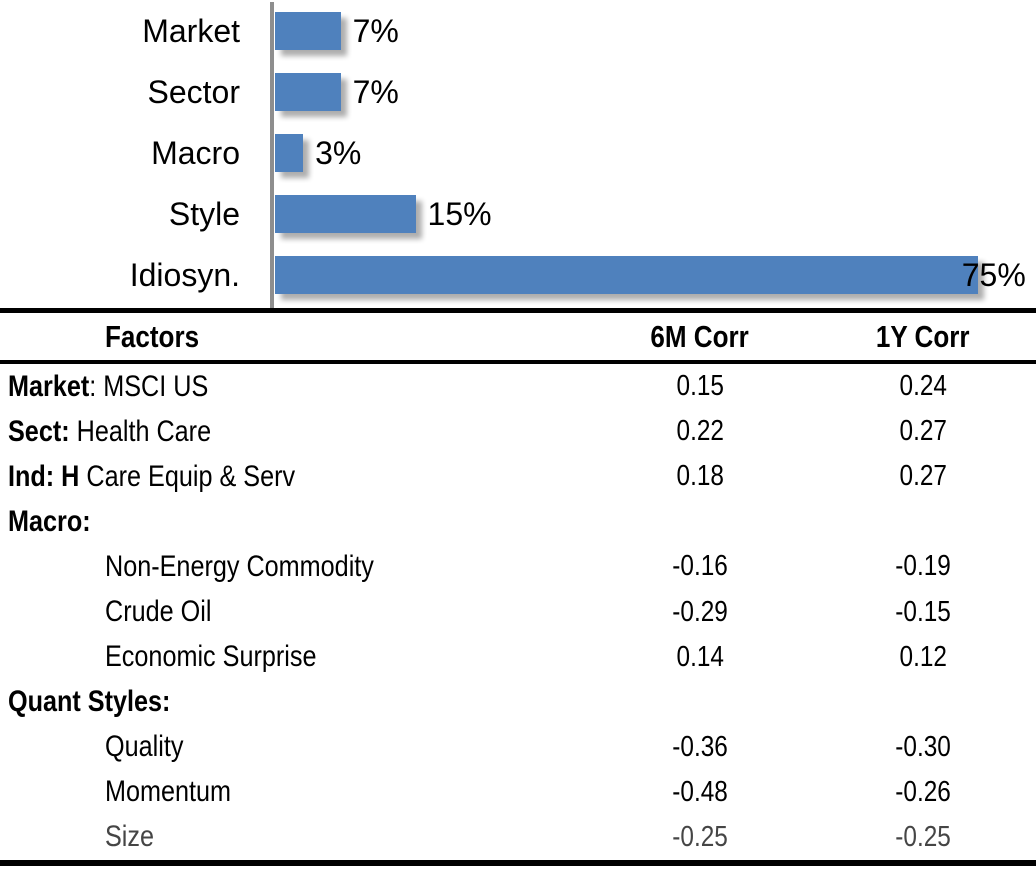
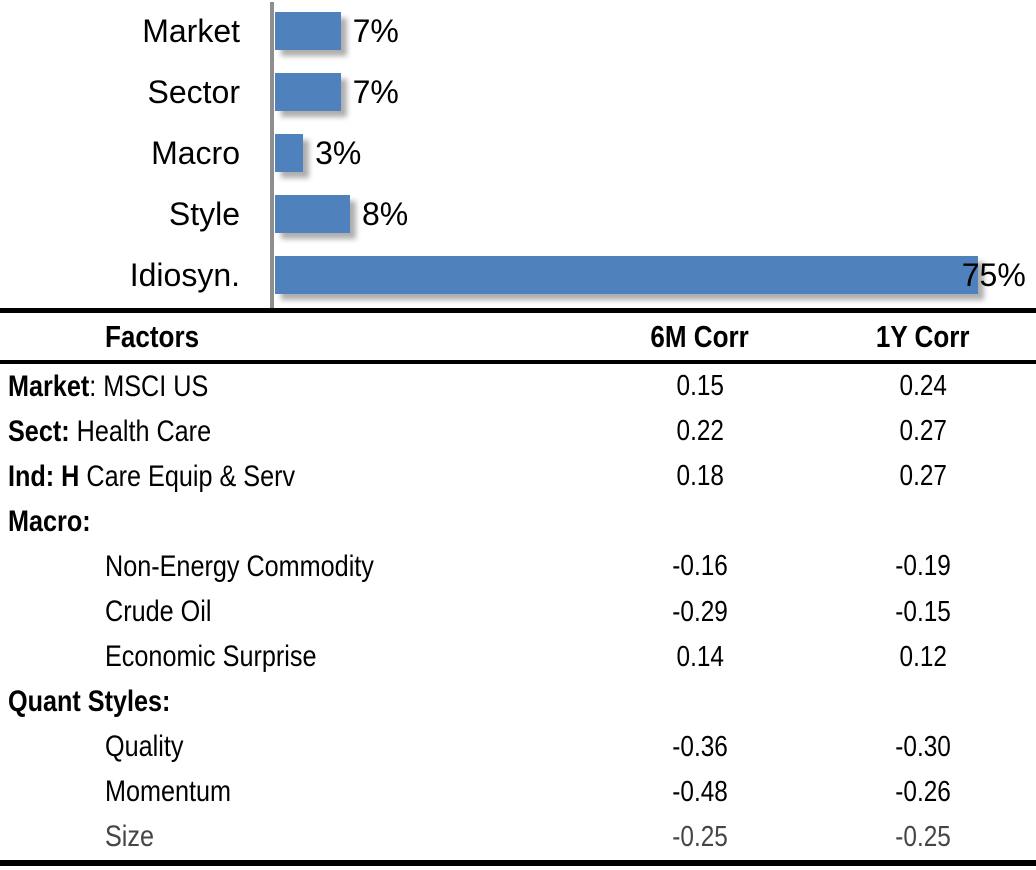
Style: 15% -> 8%
